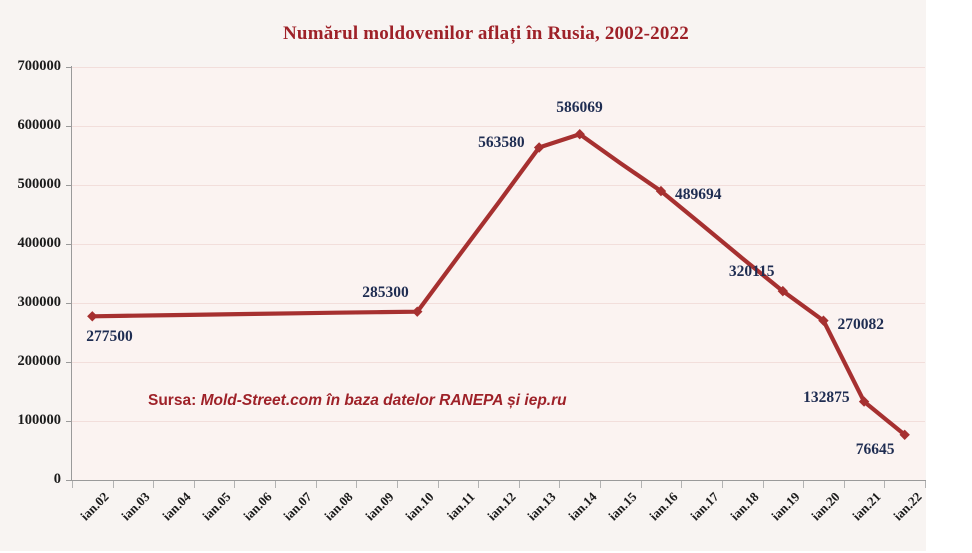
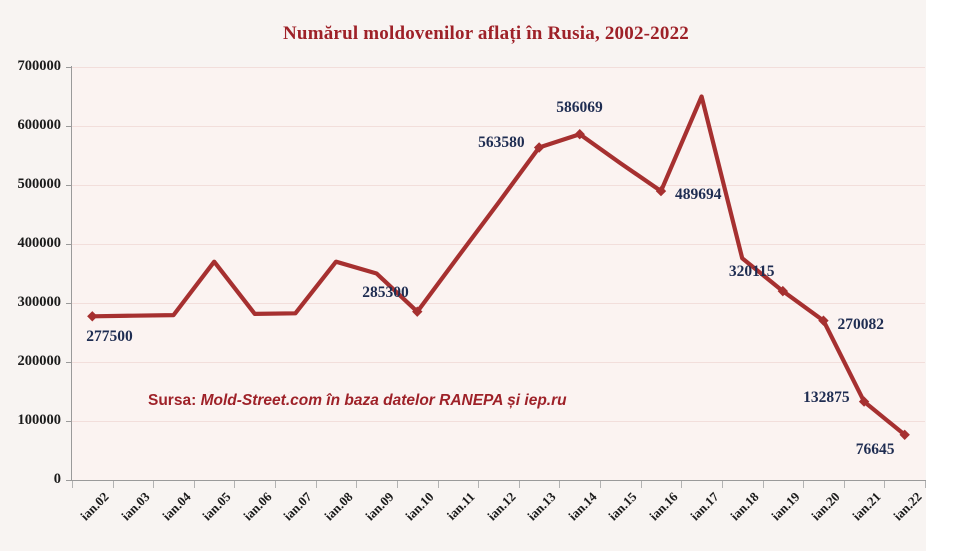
ian.05: 280000 -> 370000
ian.08: 280000 -> 370000
ian.09: 280000 -> 350000
ian.17: 430000 -> 650000
